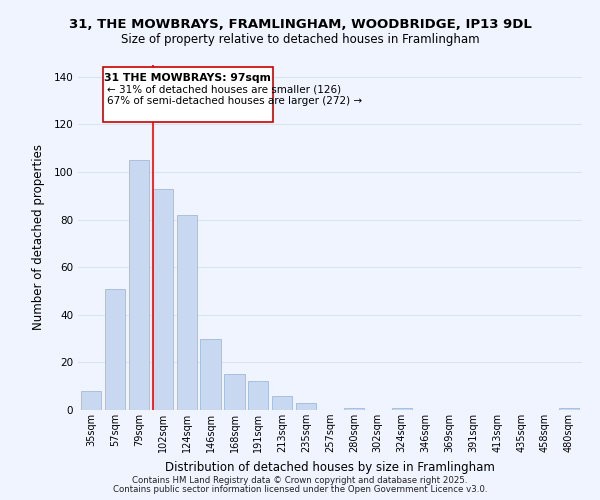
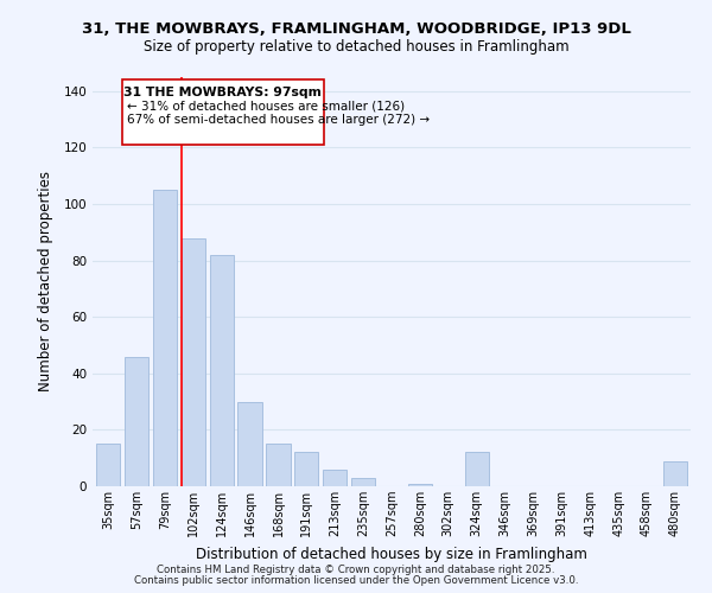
35sqm: 8 -> 15
57sqm: 51 -> 46
102sqm: 93 -> 88
324sqm: 1 -> 12
480sqm: 1 -> 9
